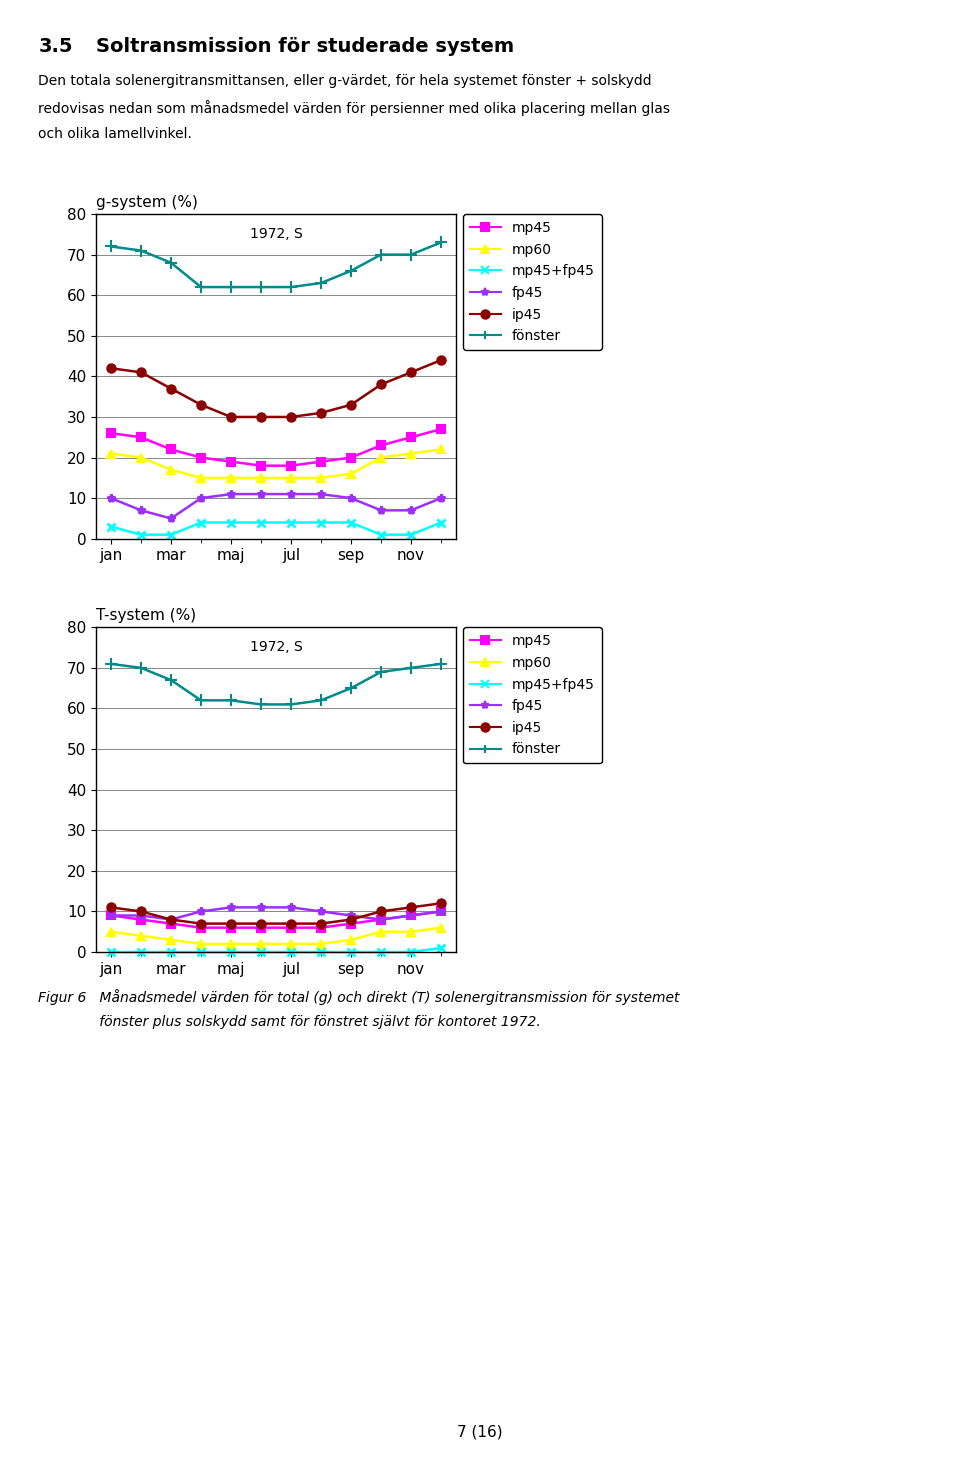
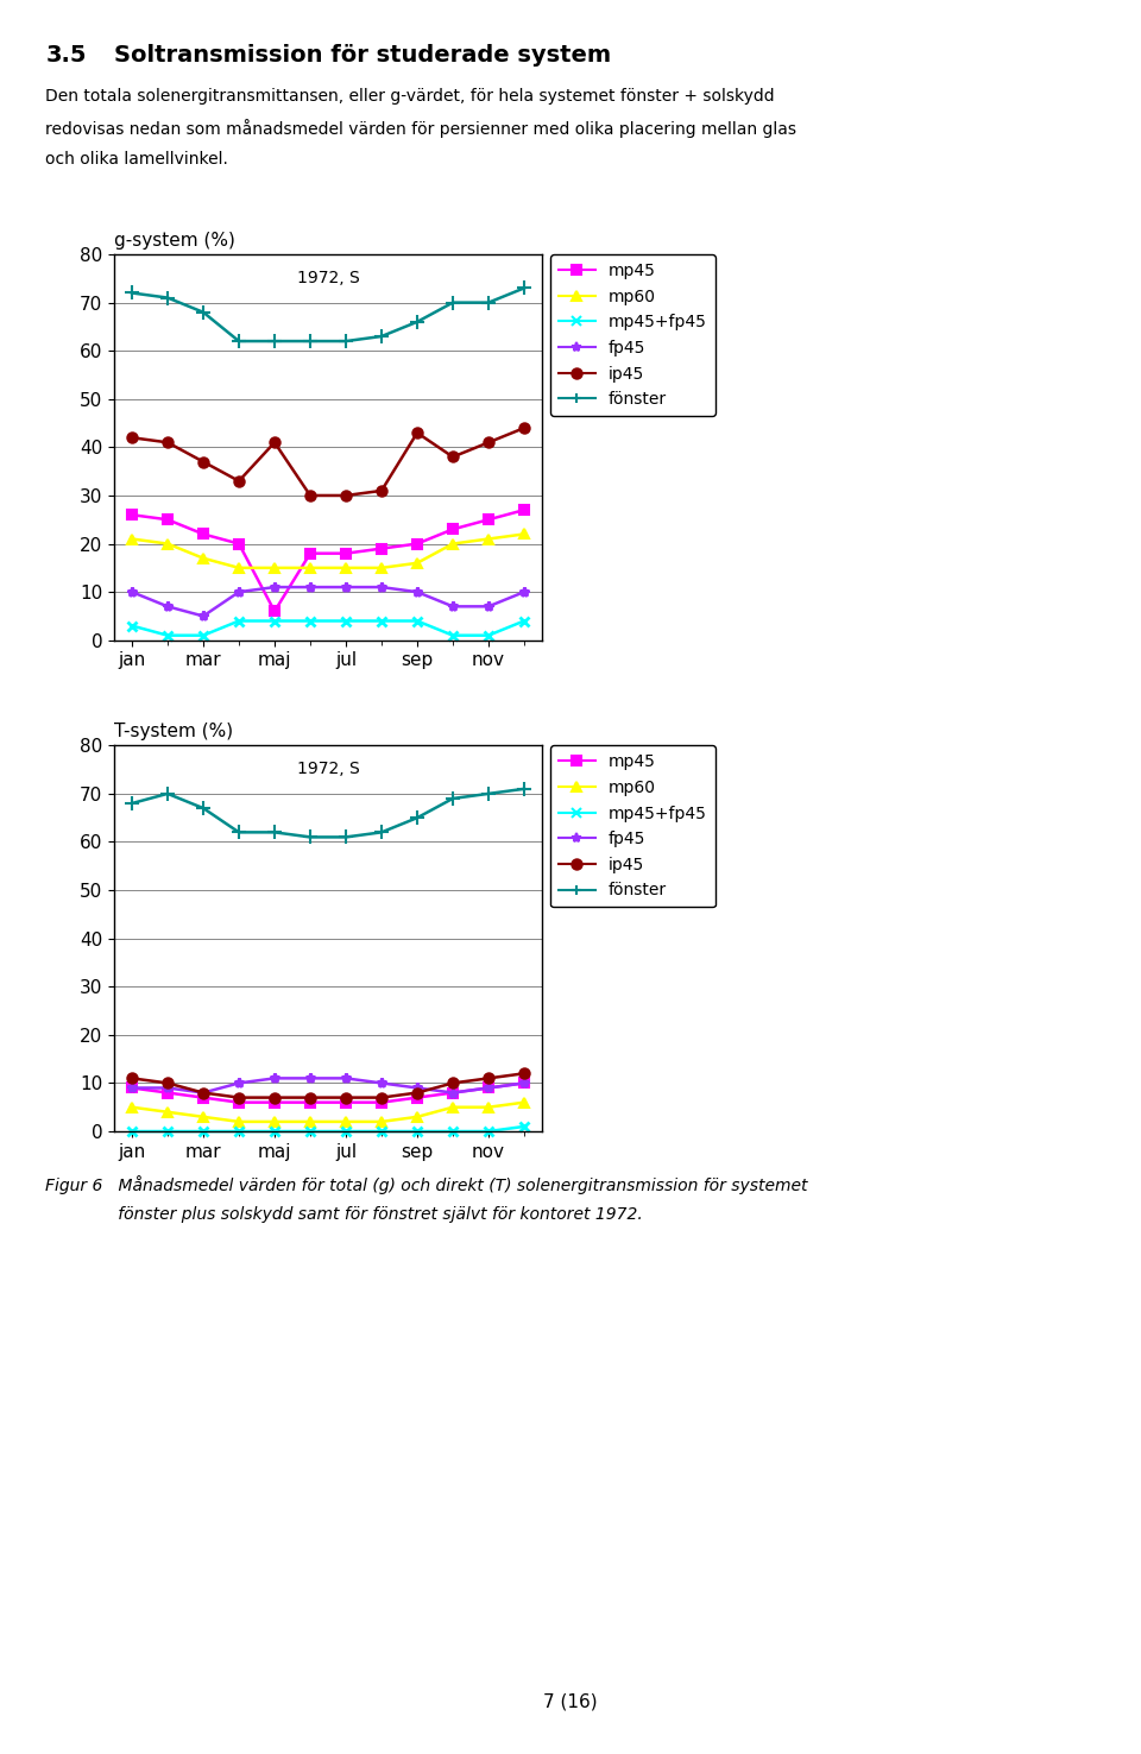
g-system (%)/mp45/maj: 19 -> 6
g-system (%)/ip45/maj: 30 -> 41
g-system (%)/ip45/sep: 33 -> 43
T-system (%)/fönster/jan: 71 -> 68
